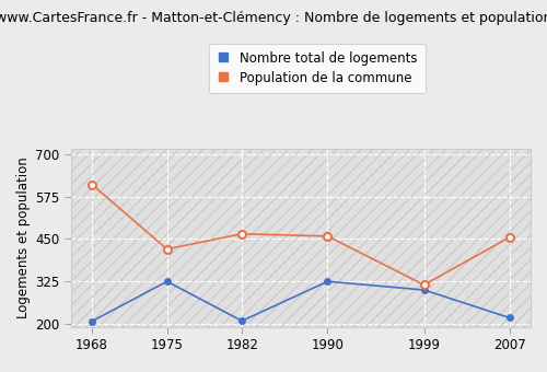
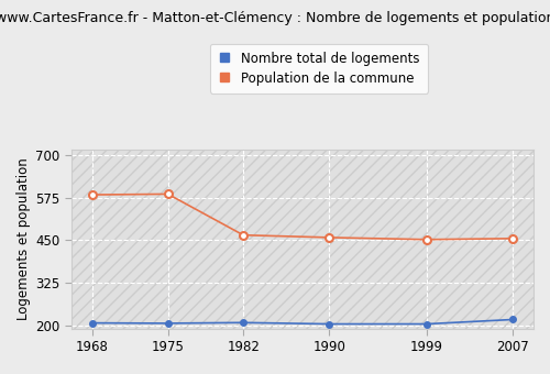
Population de la commune/1968: 610 -> 583
Nombre total de logements/1975: 325 -> 207
Population de la commune/1975: 420 -> 585
Nombre total de logements/1990: 325 -> 205
Nombre total de logements/1999: 300 -> 205
Population de la commune/1999: 315 -> 452
